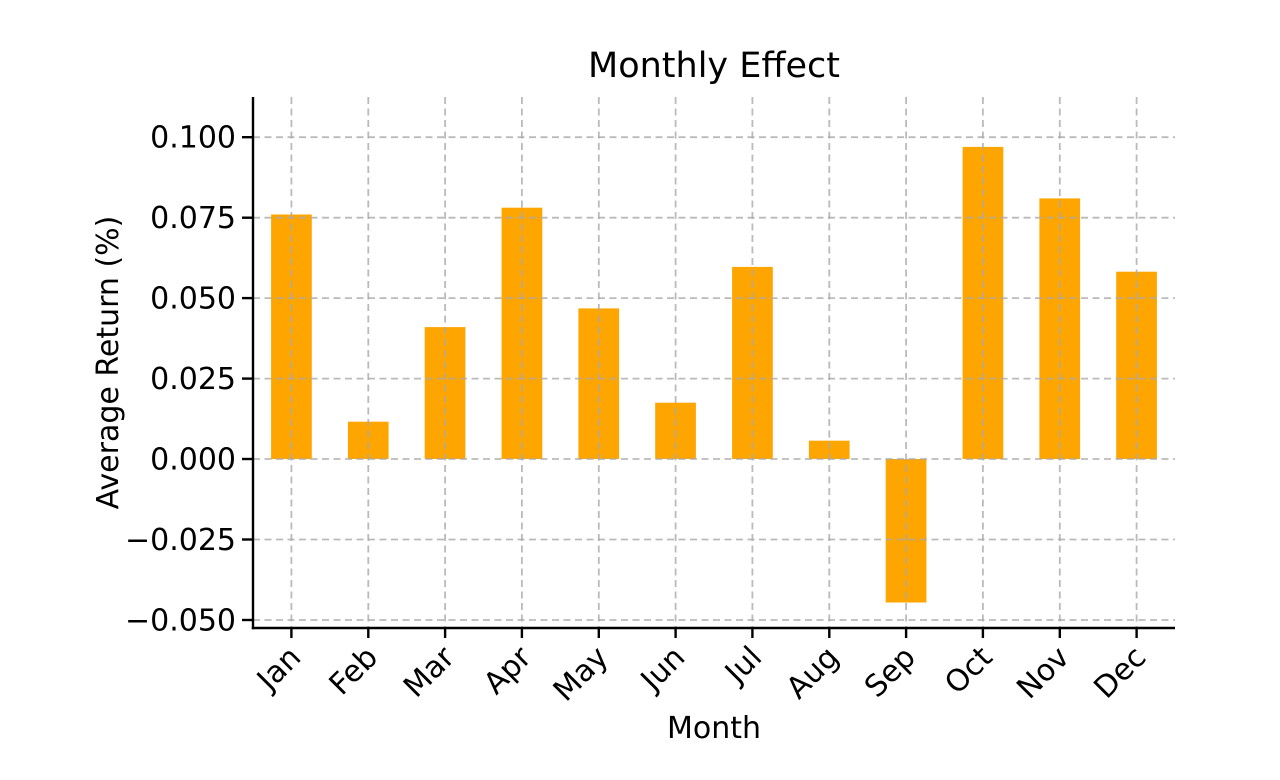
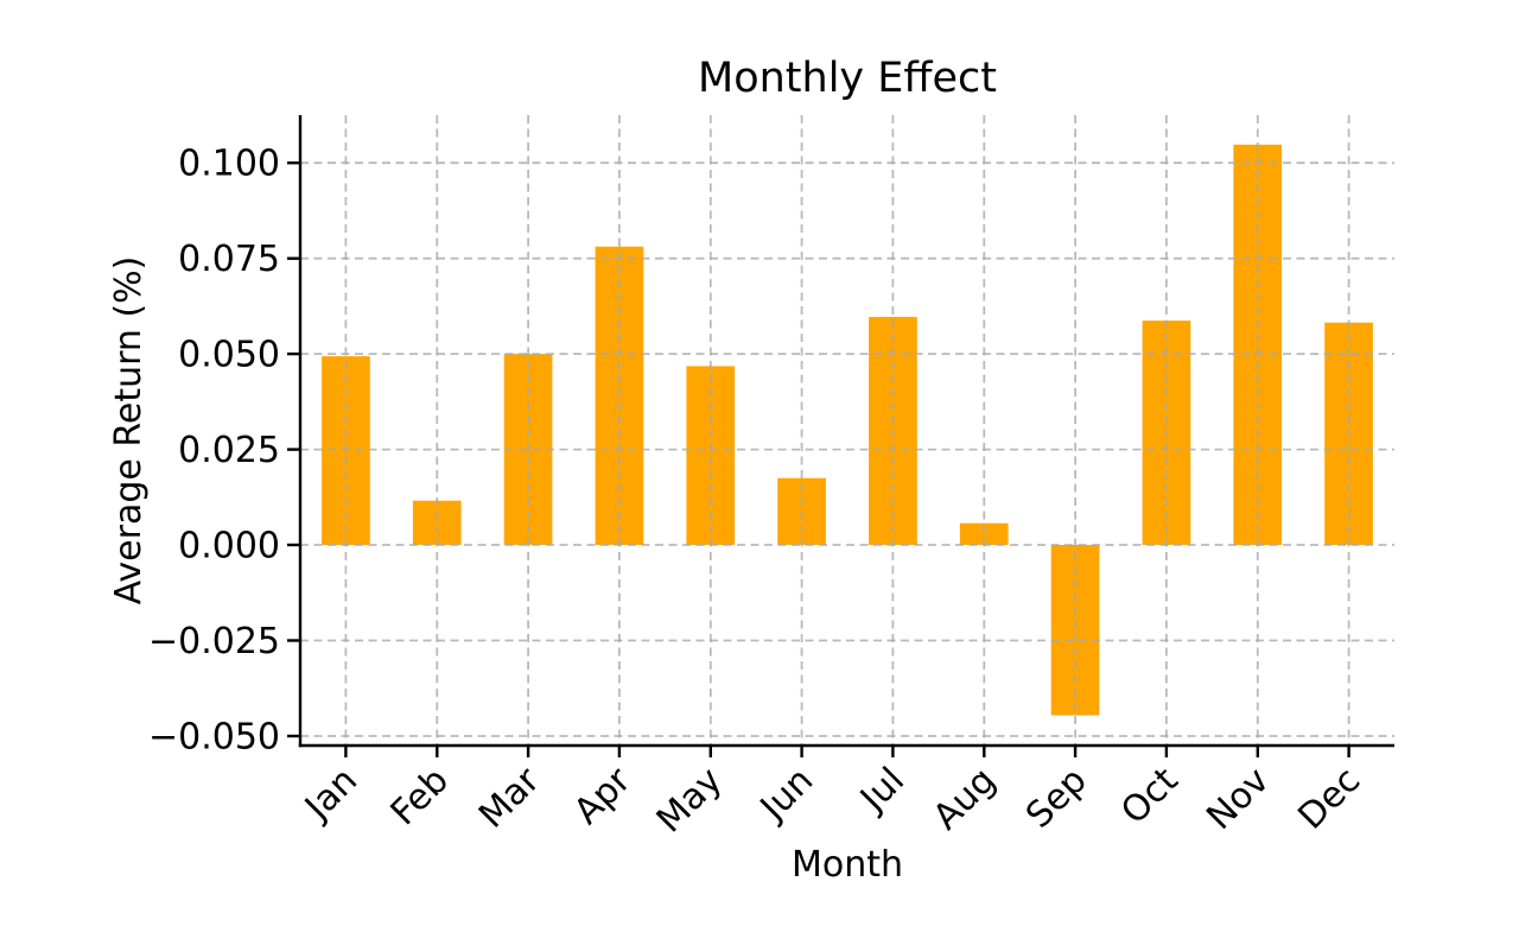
Jan: 0.076 -> 0.049
Mar: 0.041 -> 0.050
Oct: 0.097 -> 0.059
Nov: 0.081 -> 0.105
